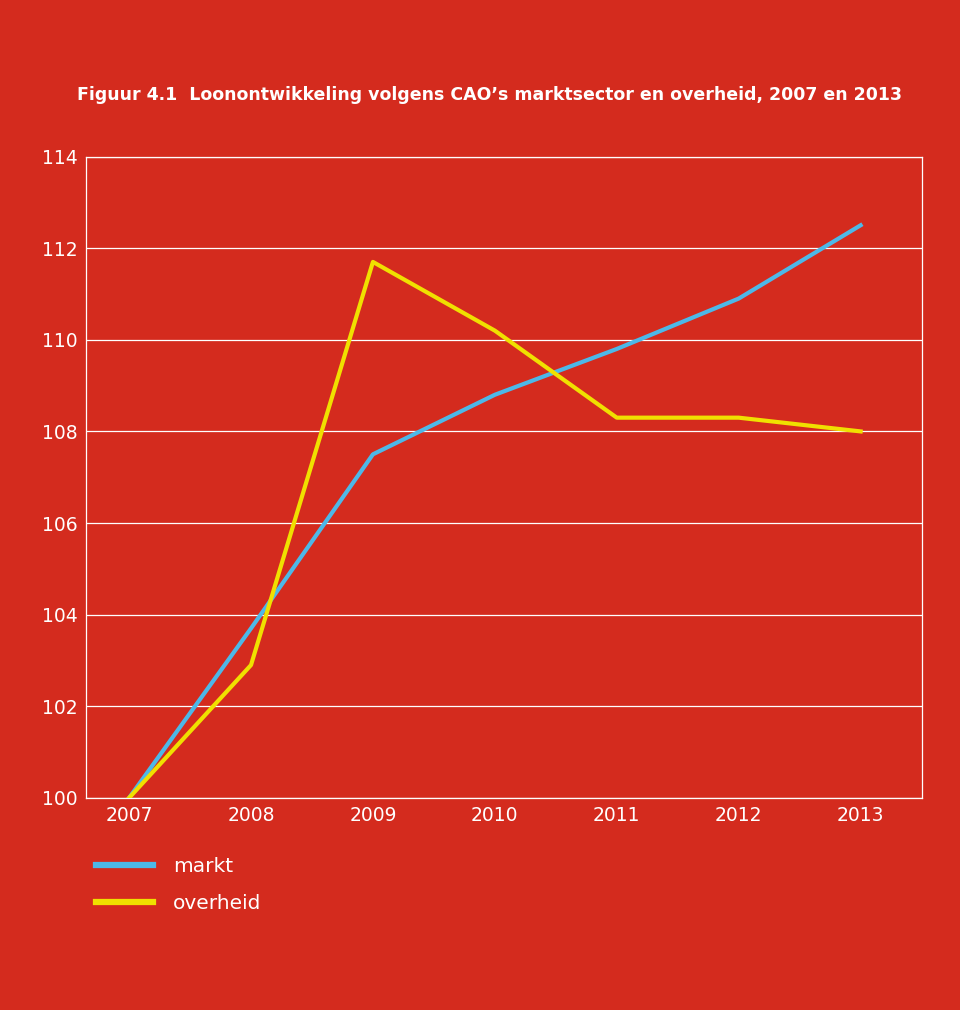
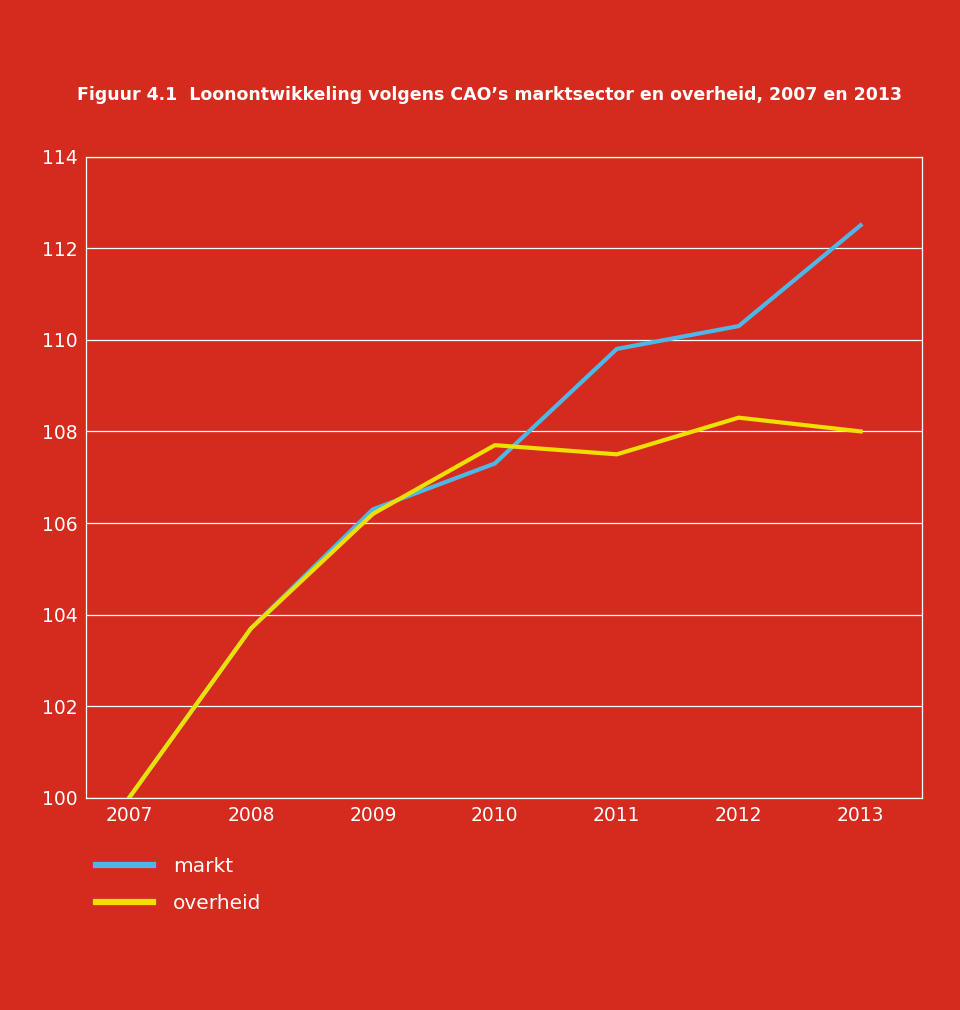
overheid/2008: 102.9 -> 103.7
markt/2009: 107.5 -> 106.3
overheid/2009: 111.7 -> 106.2
markt/2010: 108.8 -> 107.3
overheid/2010: 110.2 -> 107.7
overheid/2011: 108.3 -> 107.5
markt/2012: 110.9 -> 110.3
